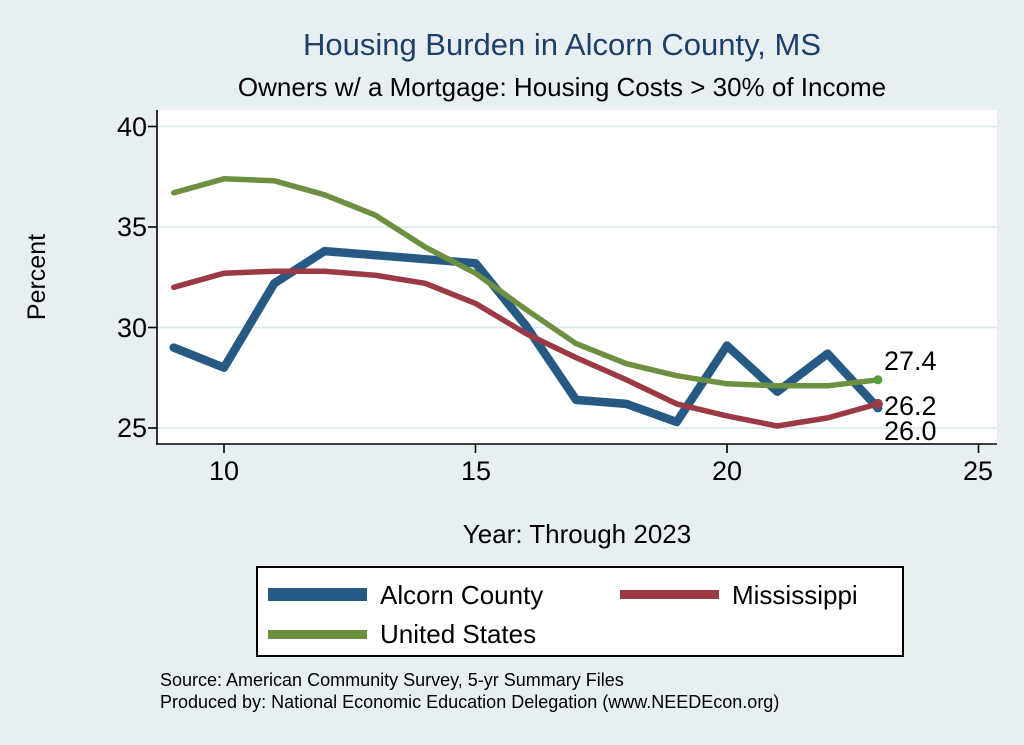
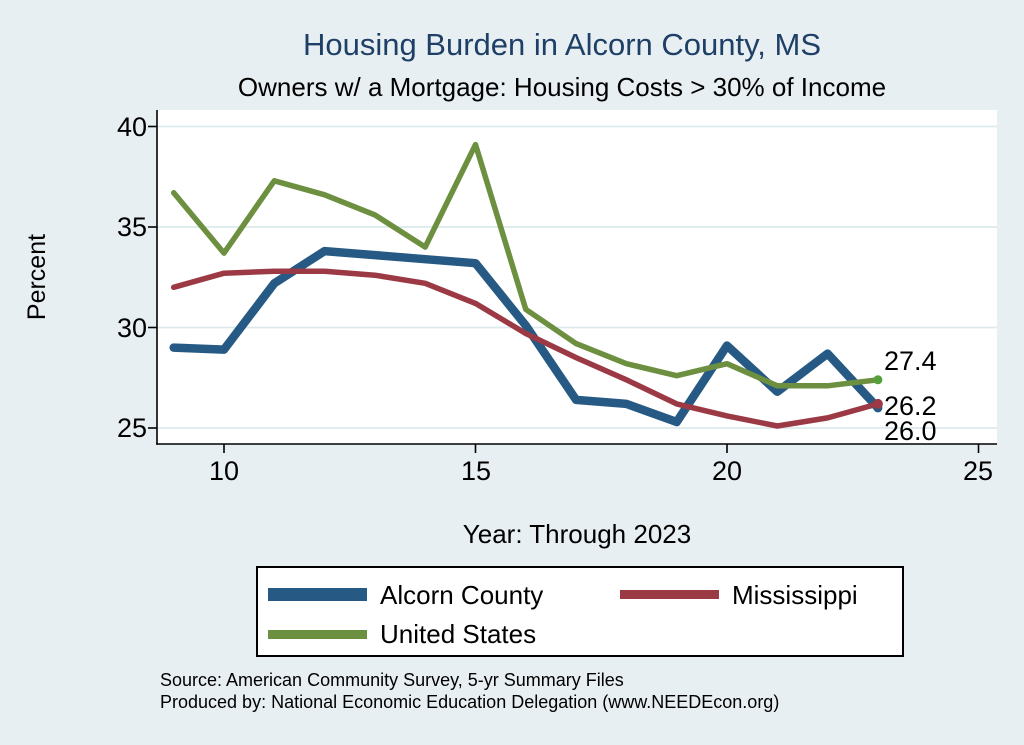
Alcorn County/10: 28.0 -> 28.9
United States/10: 37.4 -> 33.7
United States/15: 32.7 -> 39.1
United States/20: 27.2 -> 28.2
